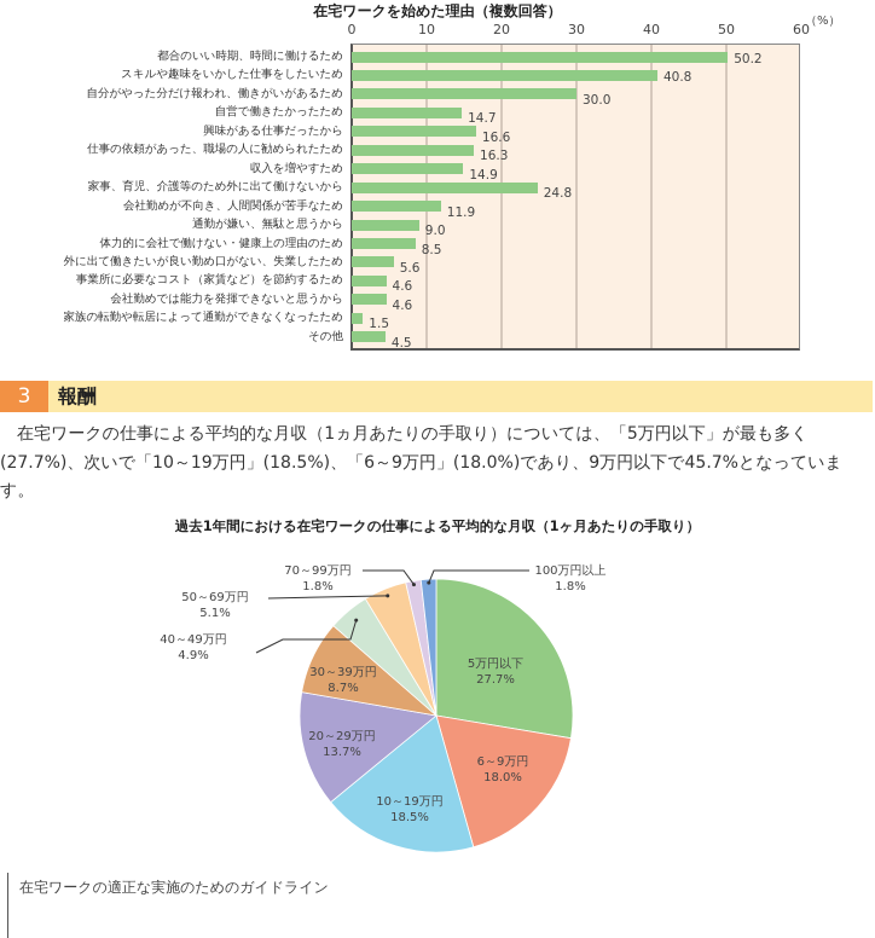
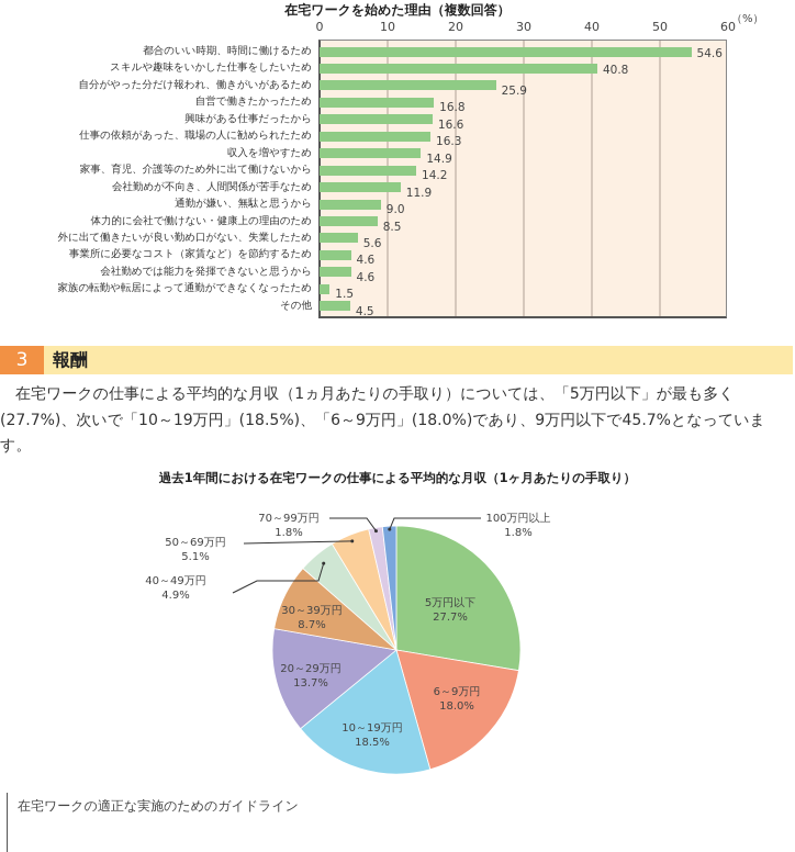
在宅ワークを始めた理由（複数回答）/都合のいい時期、時間に働けるため: 50.2 -> 54.6
在宅ワークを始めた理由（複数回答）/自分がやった分だけ報われ、働きがいがあるため: 30.0 -> 25.9
在宅ワークを始めた理由（複数回答）/自営で働きたかったため: 14.7 -> 16.8
在宅ワークを始めた理由（複数回答）/家事、育児、介護等のため外に出て働けないから: 24.8 -> 14.2
